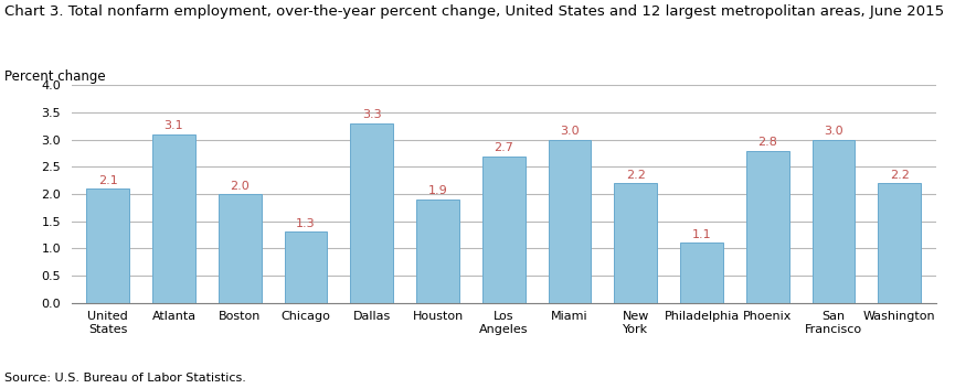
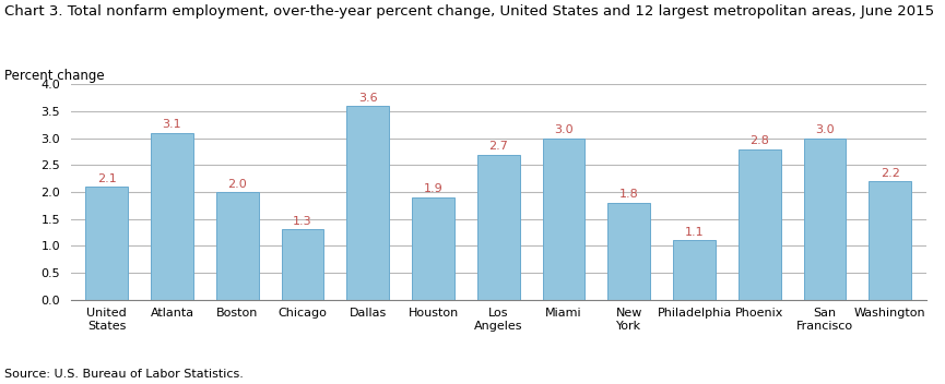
Dallas: 3.3 -> 3.6
New York: 2.2 -> 1.8
